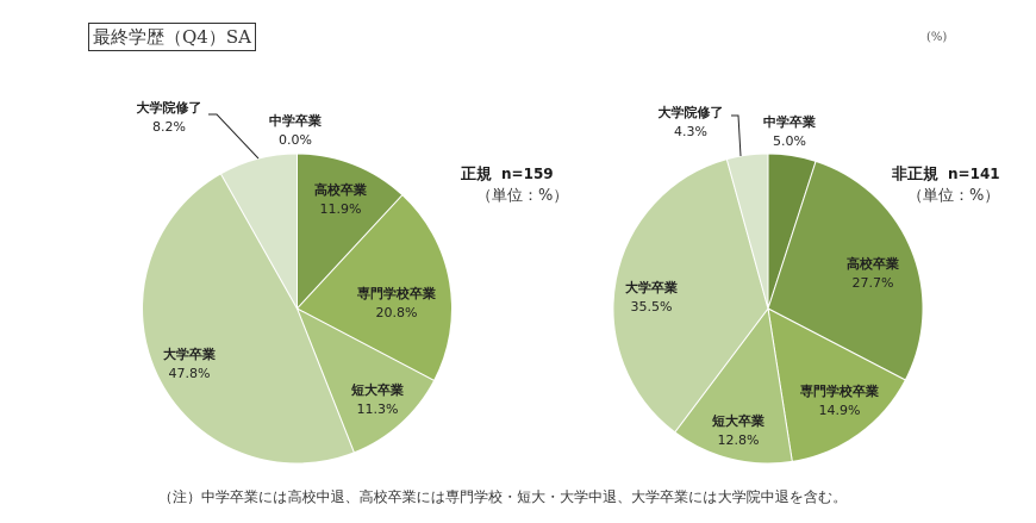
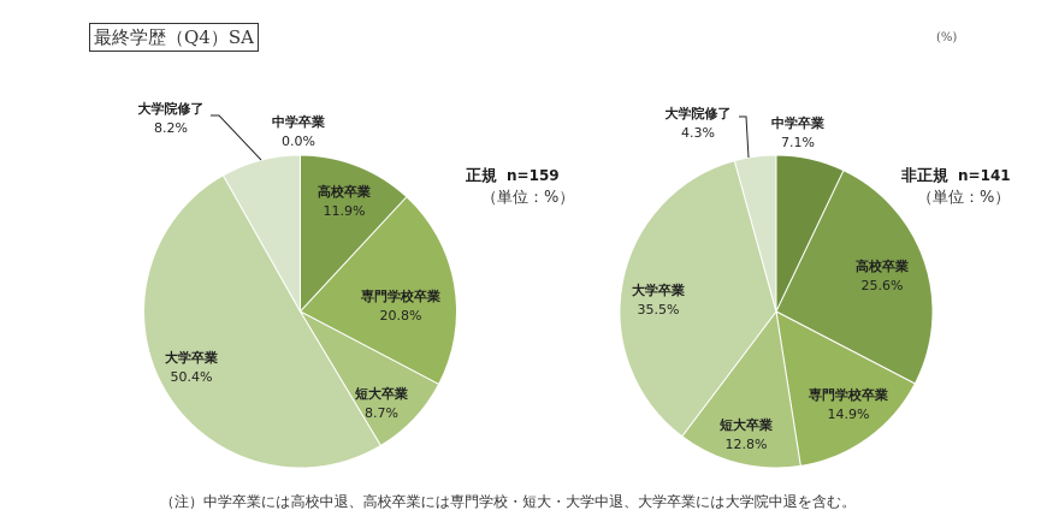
正規 n=159/短大卒業: 11.3% -> 8.7%
正規 n=159/大学卒業: 47.8% -> 50.4%
非正規 n=141/中学卒業: 5.0% -> 7.1%
非正規 n=141/高校卒業: 27.7% -> 25.6%
